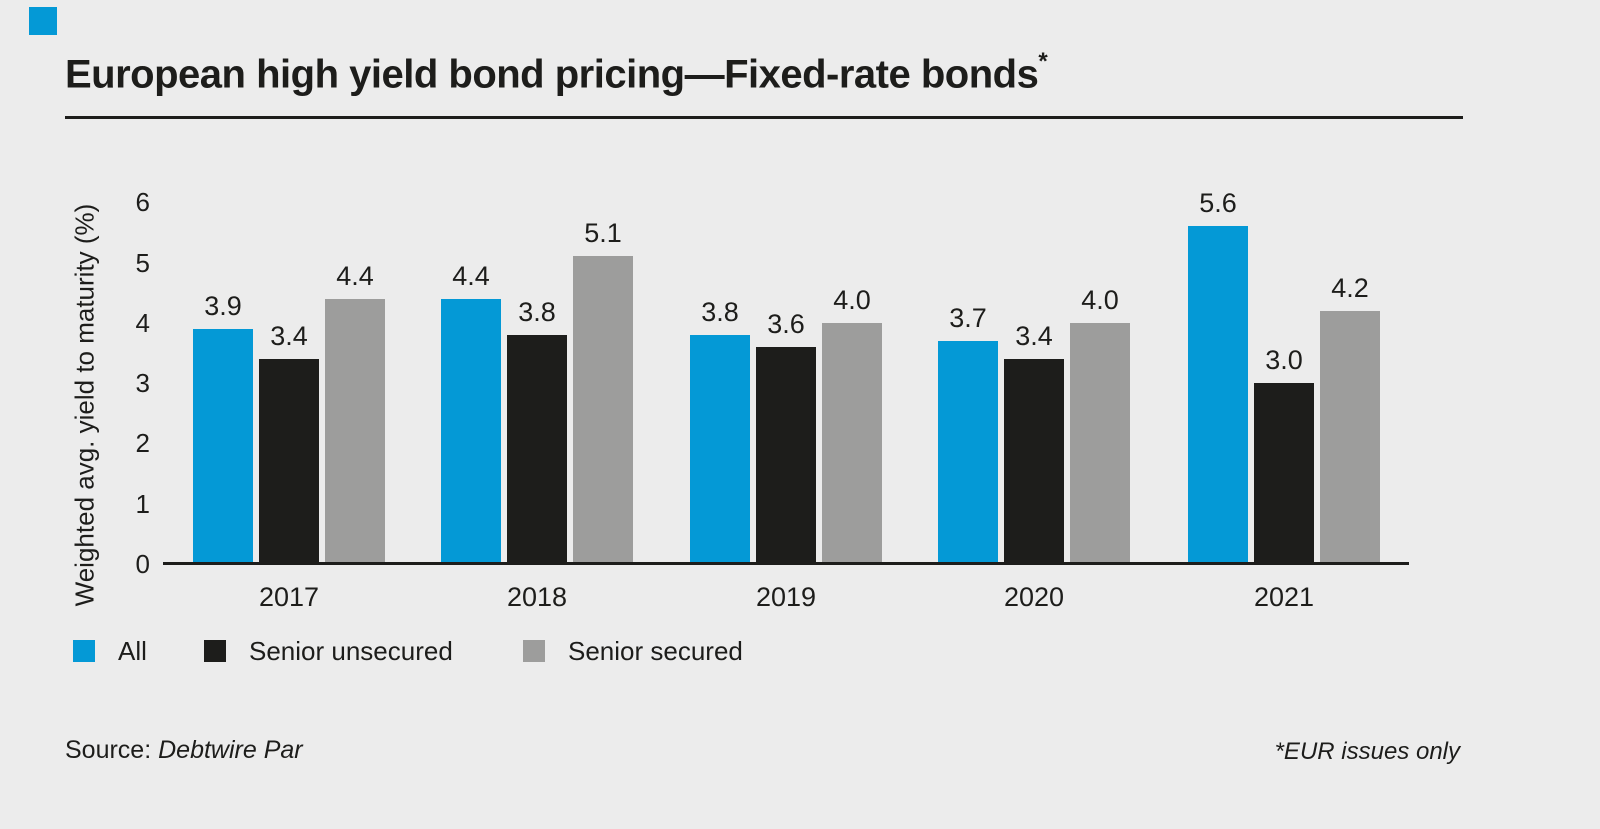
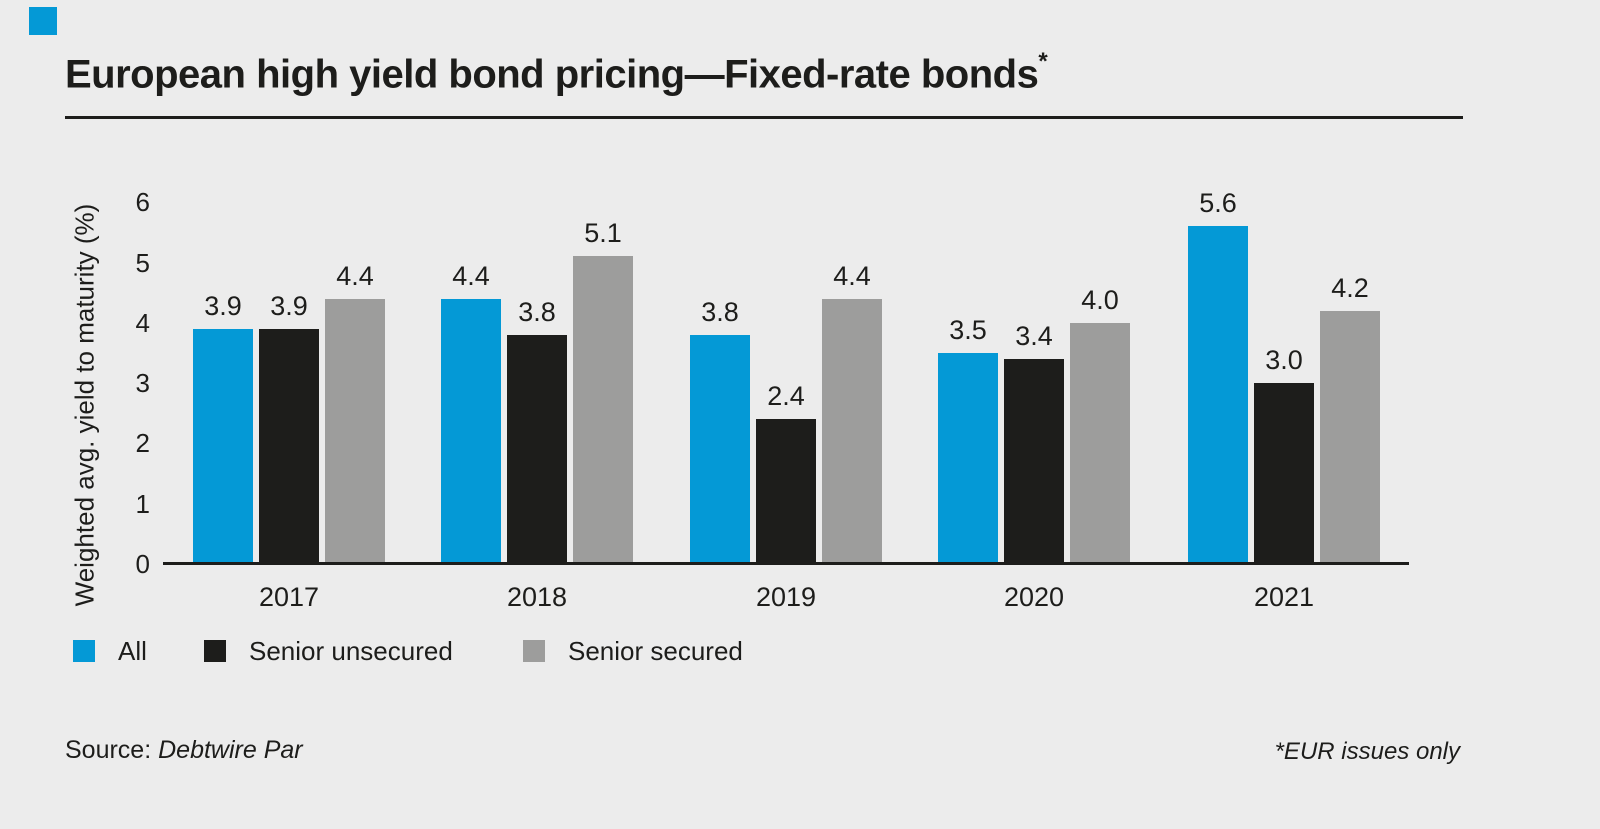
Senior unsecured/2017: 3.4 -> 3.9
Senior unsecured/2019: 3.6 -> 2.4
Senior secured/2019: 4.0 -> 4.4
All/2020: 3.7 -> 3.5
